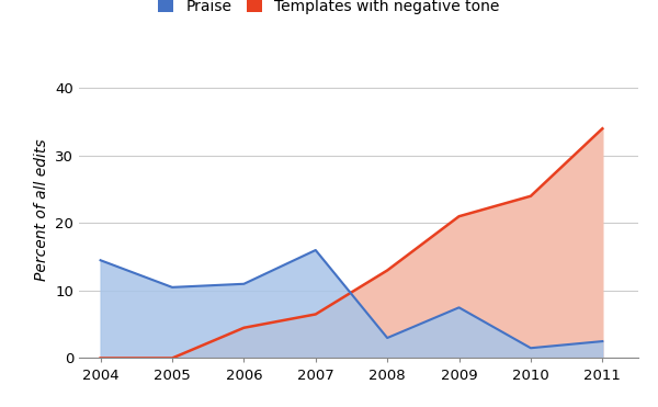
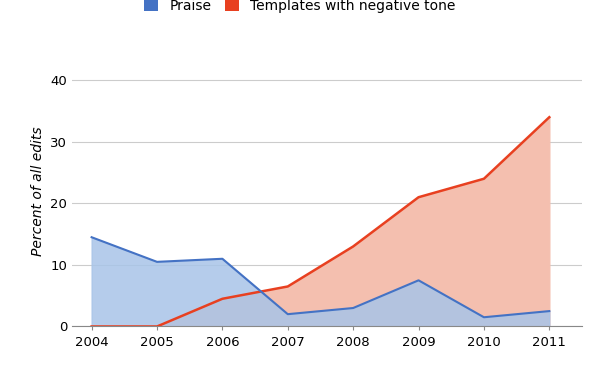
Praise/2007: 16.0 -> 2.0
